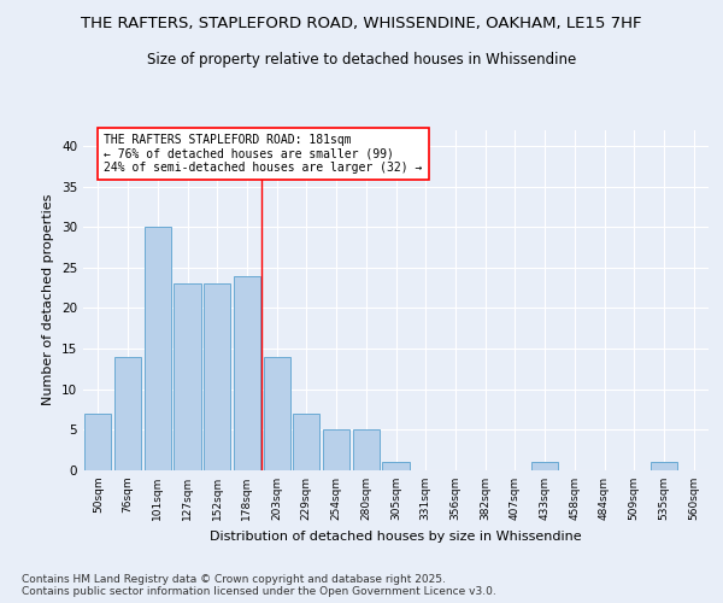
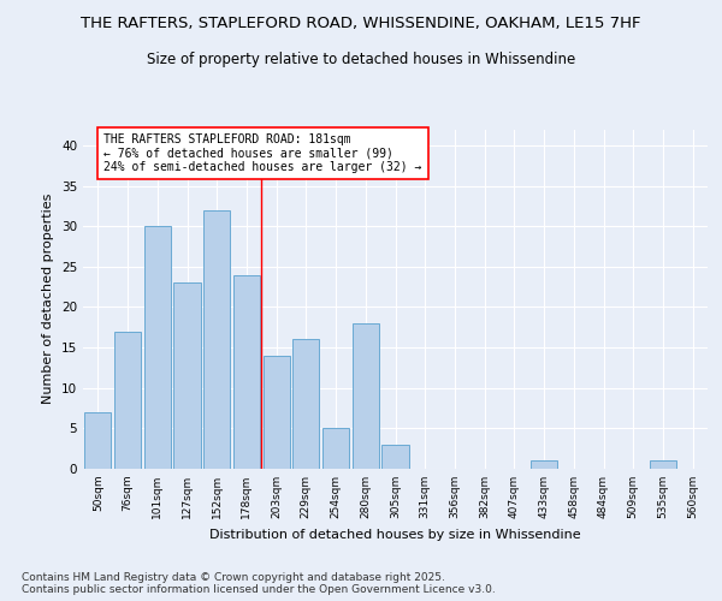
76sqm: 14 -> 17
152sqm: 23 -> 32
229sqm: 7 -> 16
280sqm: 5 -> 18
305sqm: 1 -> 3
